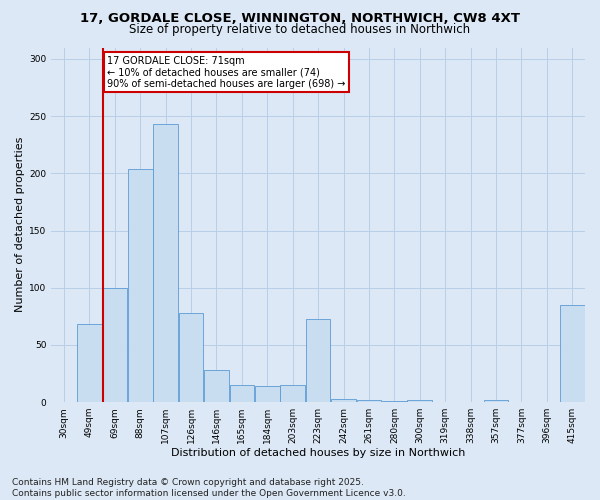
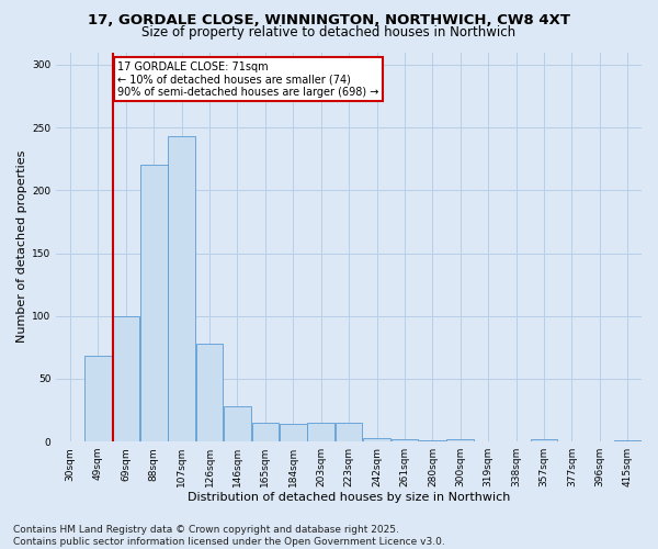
88sqm: 204 -> 220
223sqm: 73 -> 15
415sqm: 85 -> 1
